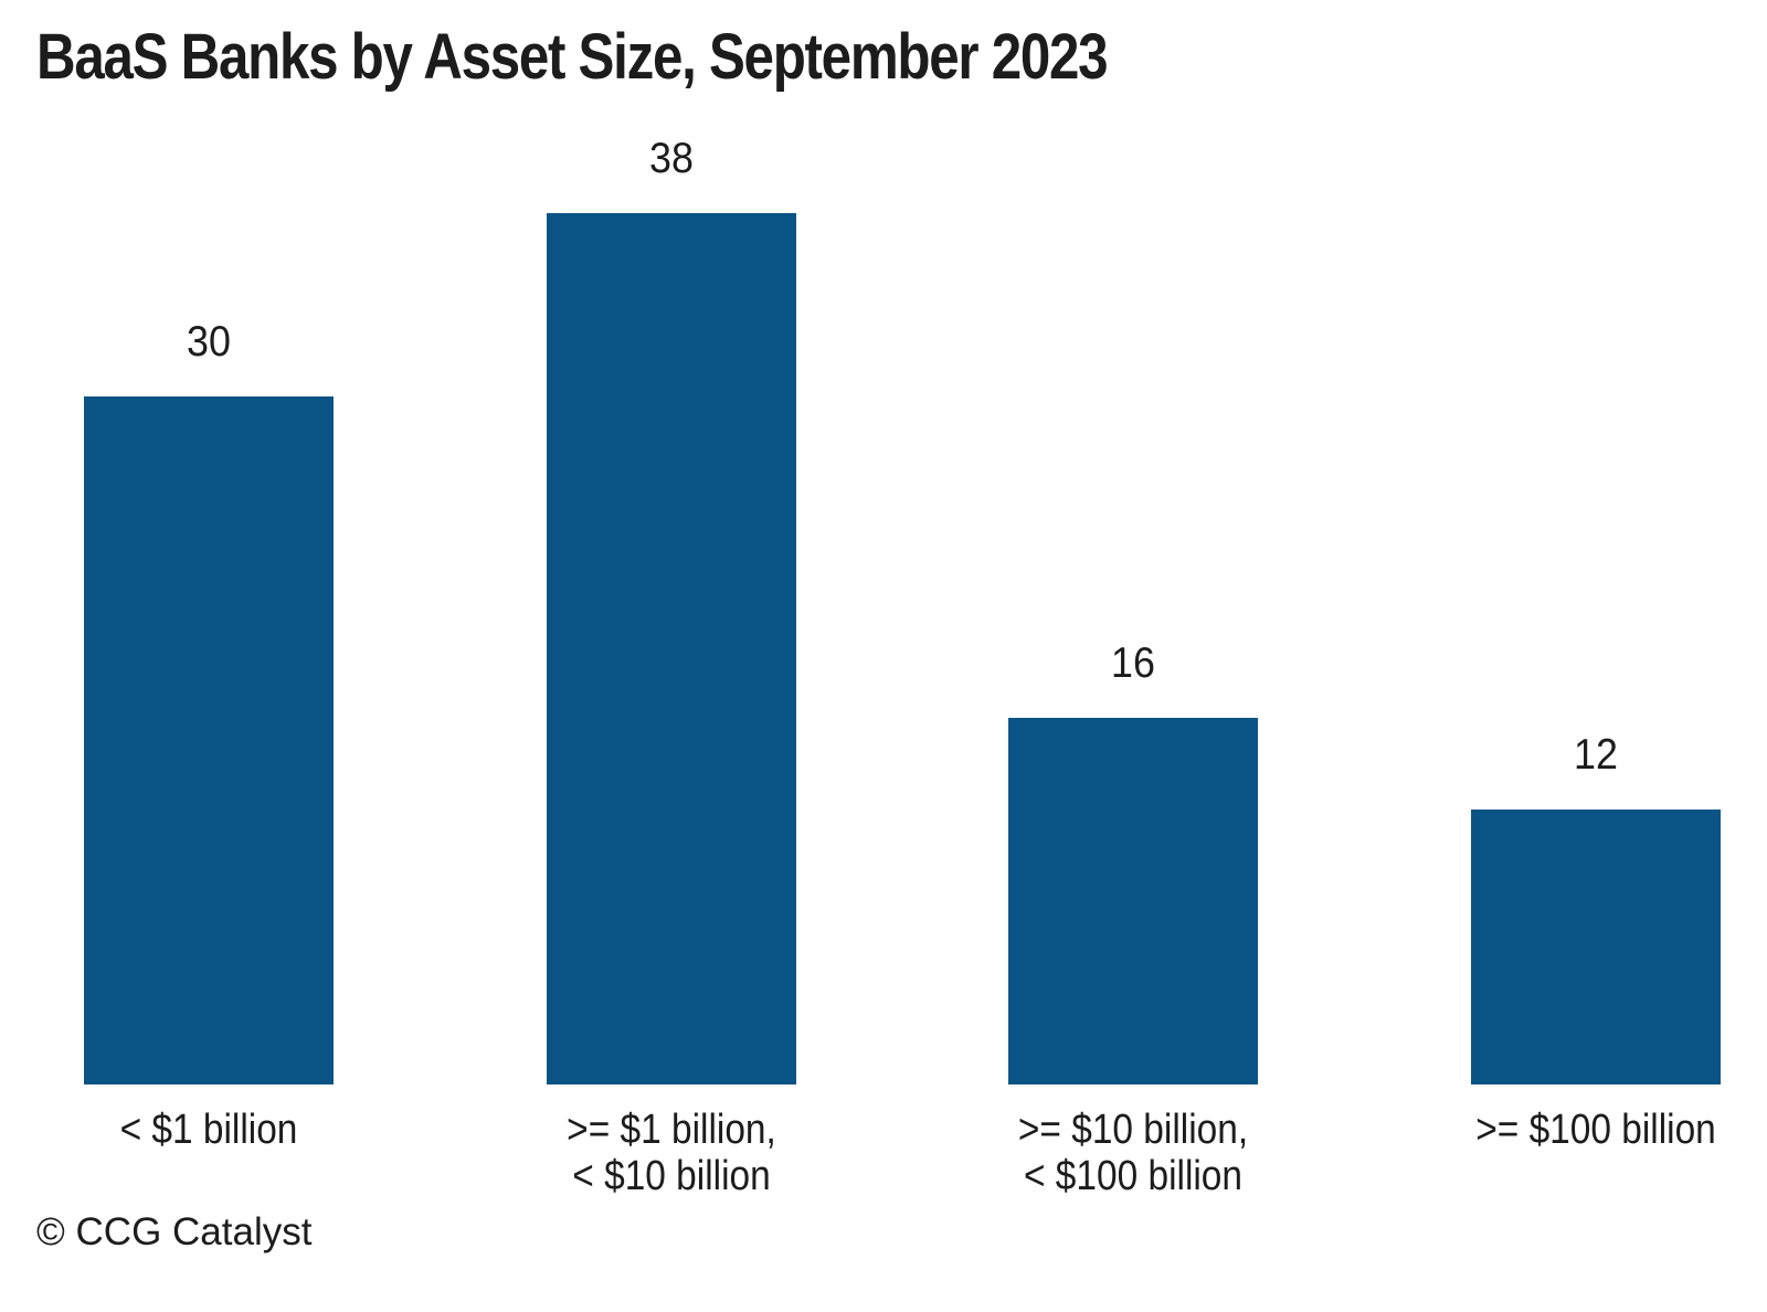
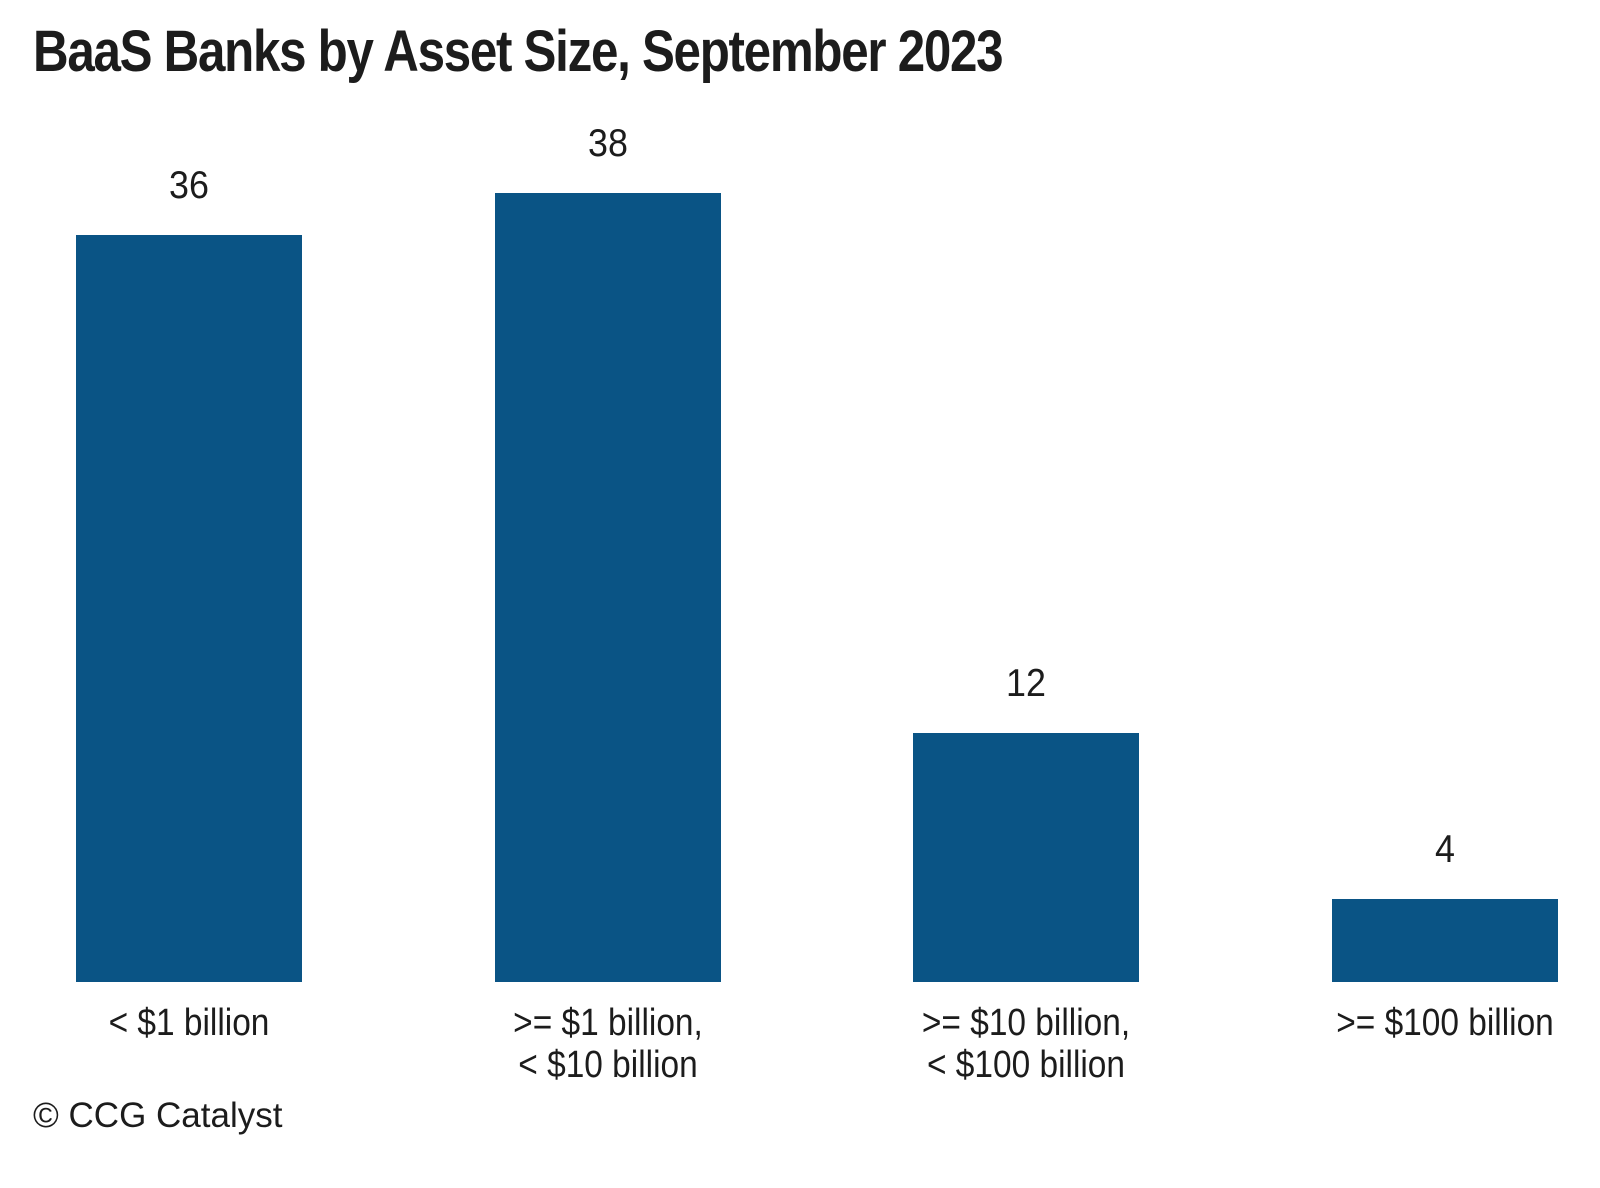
< $1 billion: 30 -> 36
>= $10 billion, < $100 billion: 16 -> 12
>= $100 billion: 12 -> 4
